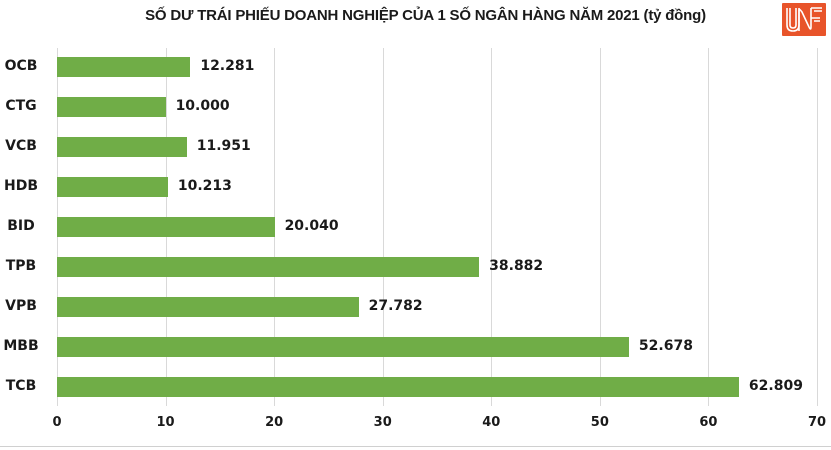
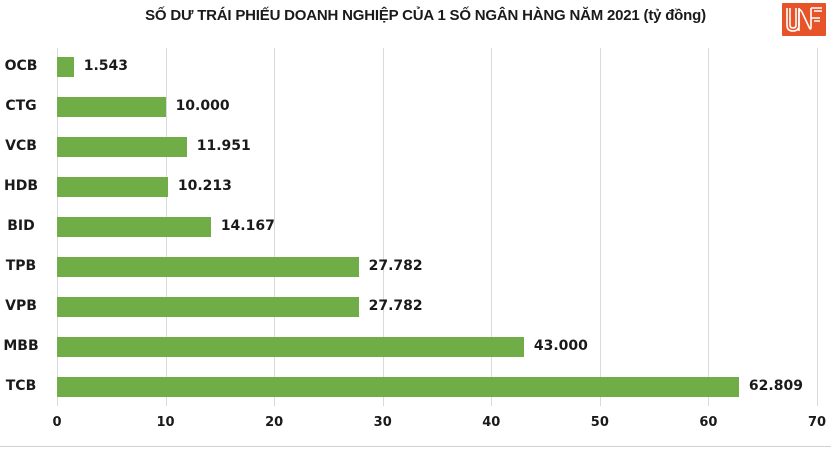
OCB: 12.281 -> 1.543
BID: 20.040 -> 14.167
TPB: 38.882 -> 27.782
MBB: 52.678 -> 43.000
